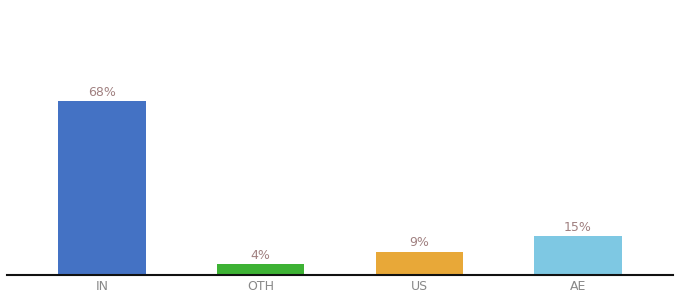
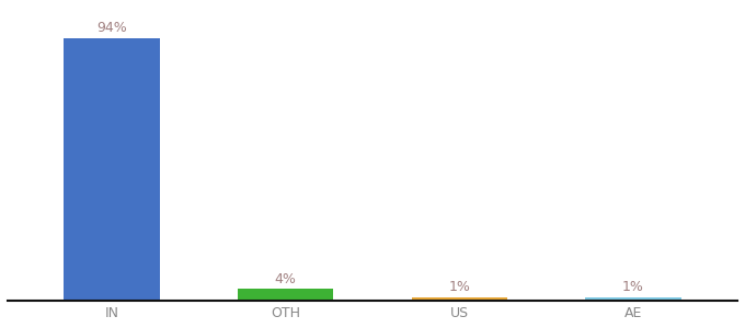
IN: 68% -> 94%
US: 9% -> 1%
AE: 15% -> 1%
